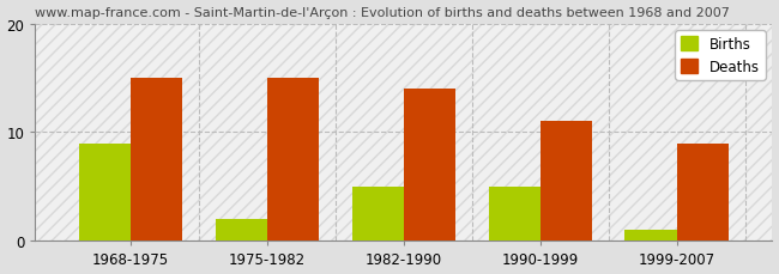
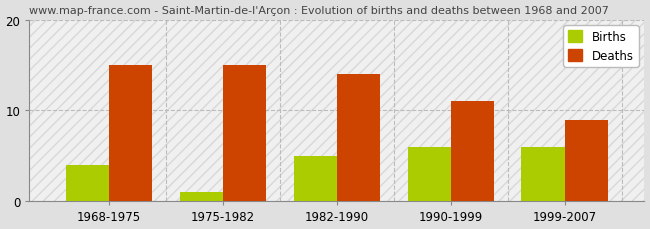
Births/1968-1975: 9 -> 4
Births/1975-1982: 2 -> 1
Births/1990-1999: 5 -> 6
Births/1999-2007: 1 -> 6
